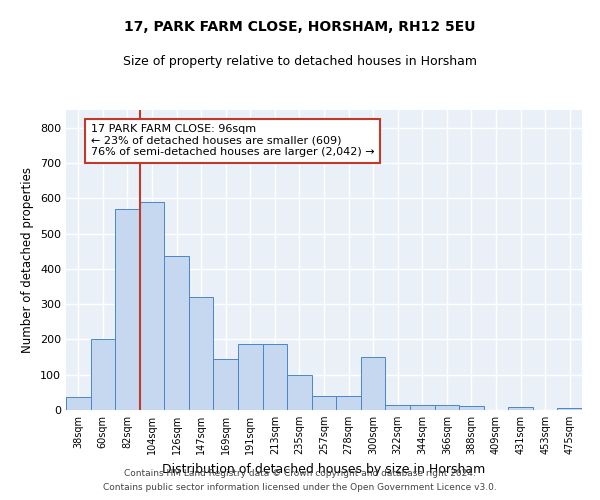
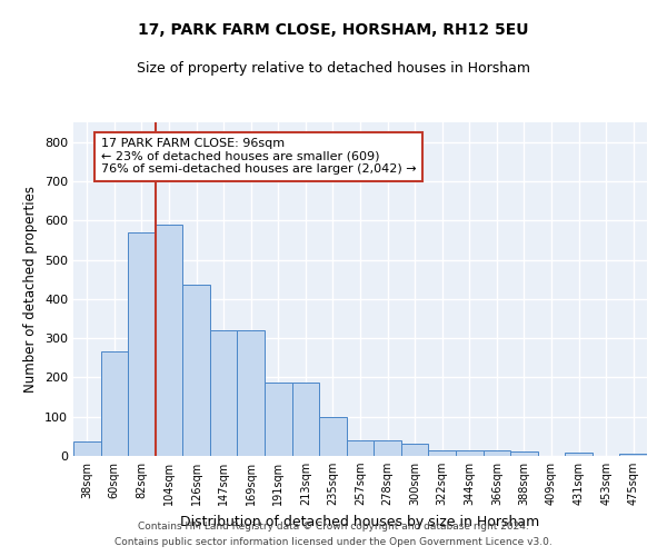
60sqm: 200 -> 265
169sqm: 145 -> 320
300sqm: 150 -> 30
